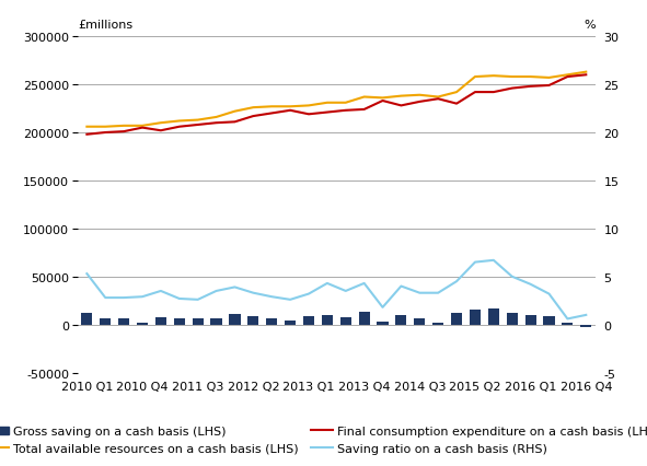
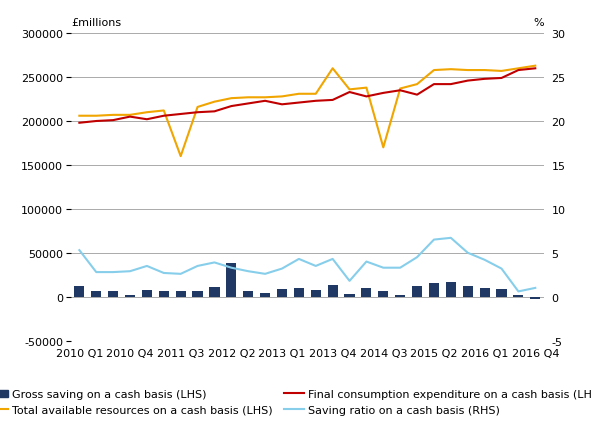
Total available resources on a cash basis (LHS)/2011 Q3: 213000 -> 160000
Gross saving on a cash basis (LHS)/2012 Q2: 9000 -> 38000
Total available resources on a cash basis (LHS)/2013 Q4: 237000 -> 260000
Total available resources on a cash basis (LHS)/2014 Q3: 239000 -> 170000
